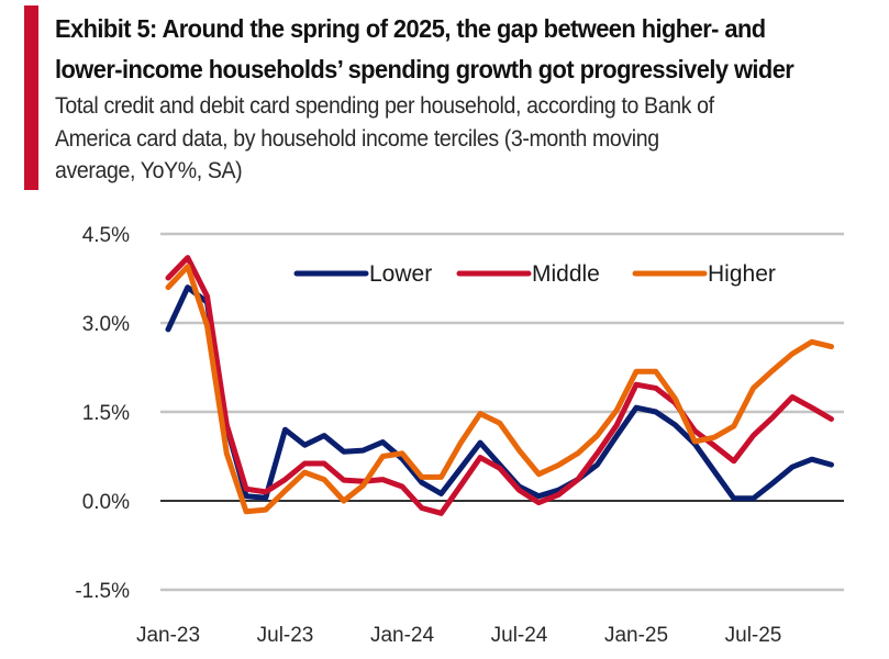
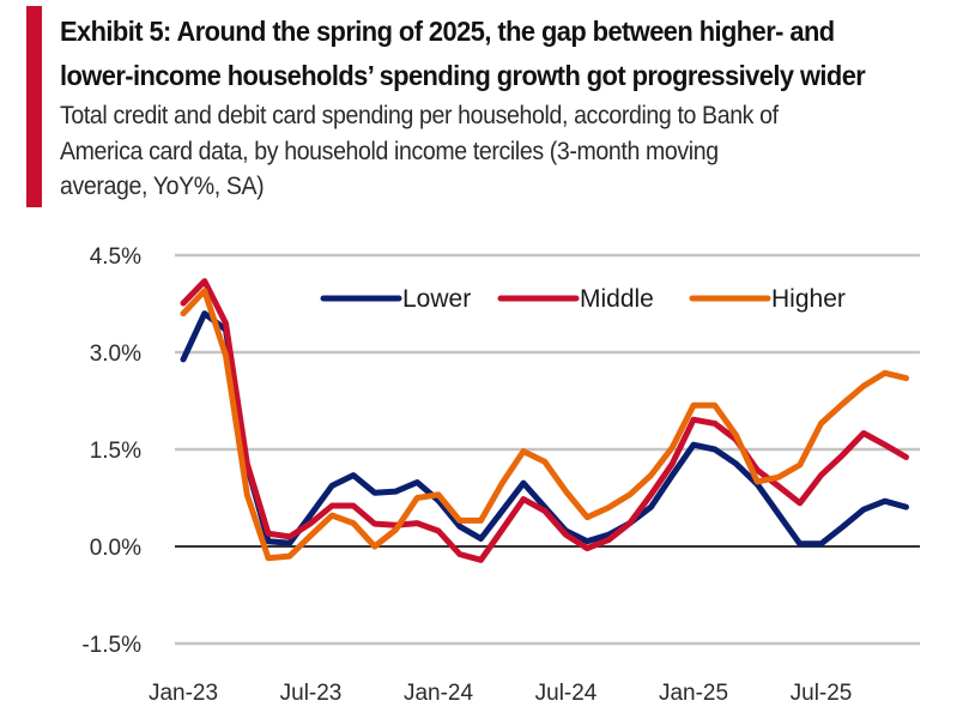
Lower/Jul-23: 1.2% -> 0.5%
